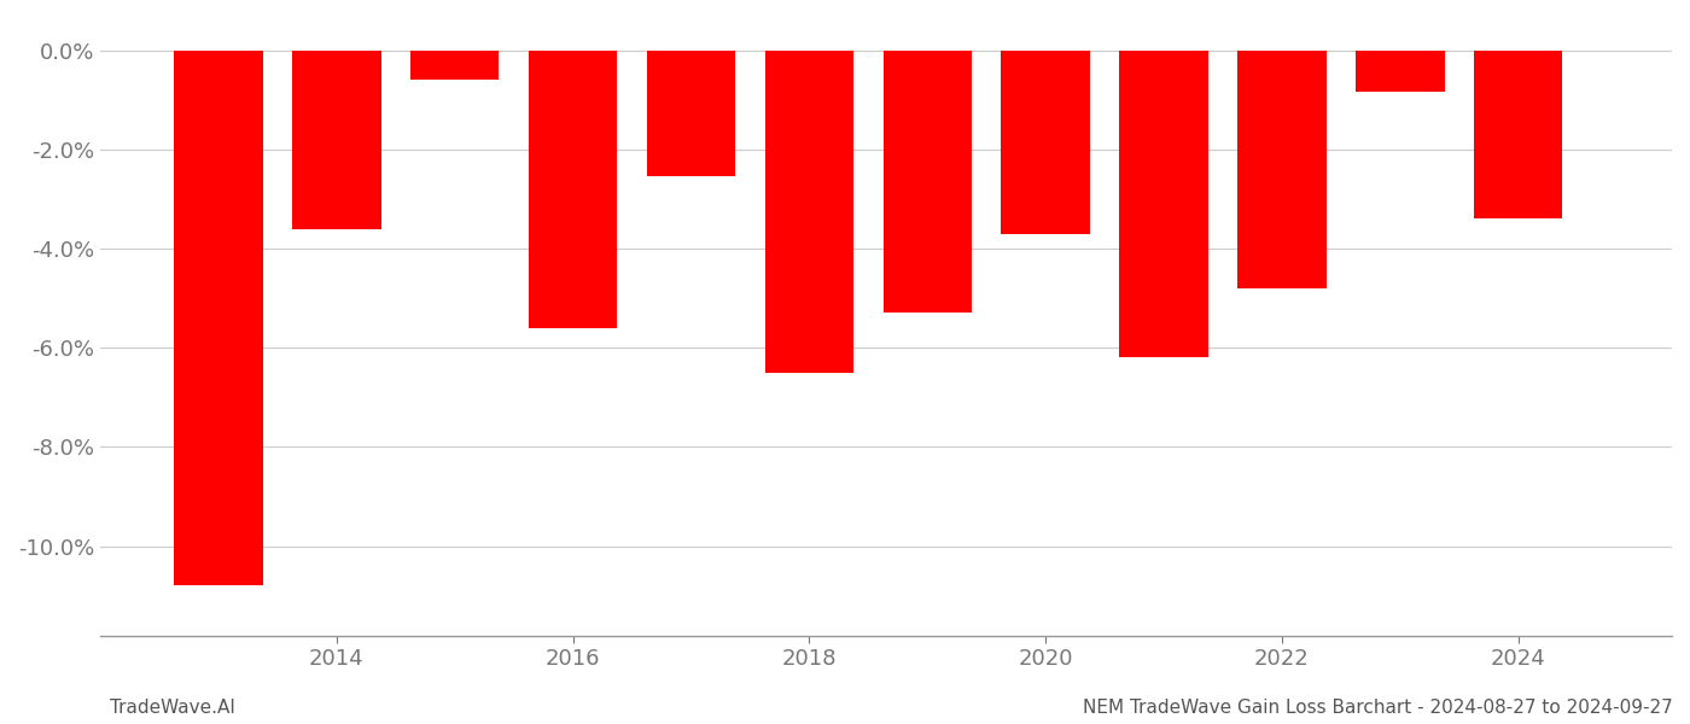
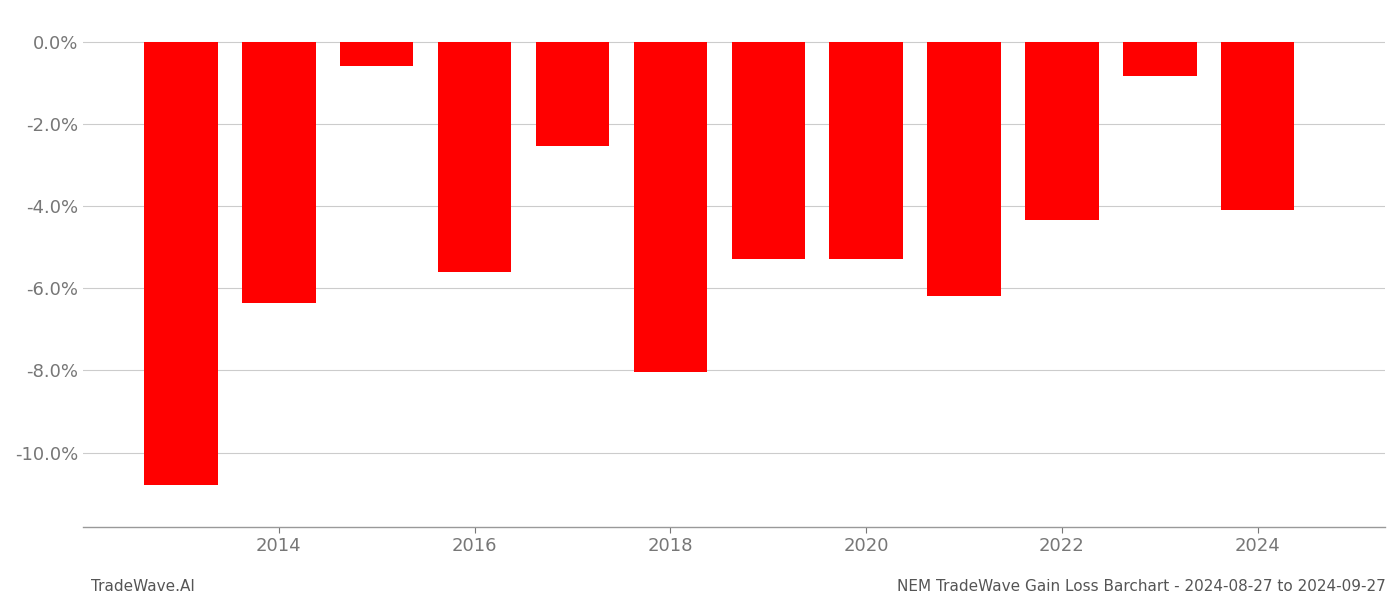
2014: -3.60% -> -6.35%
2018: -6.50% -> -8.05%
2020: -3.70% -> -5.30%
2022: -4.80% -> -4.35%
2024: -3.40% -> -4.10%
